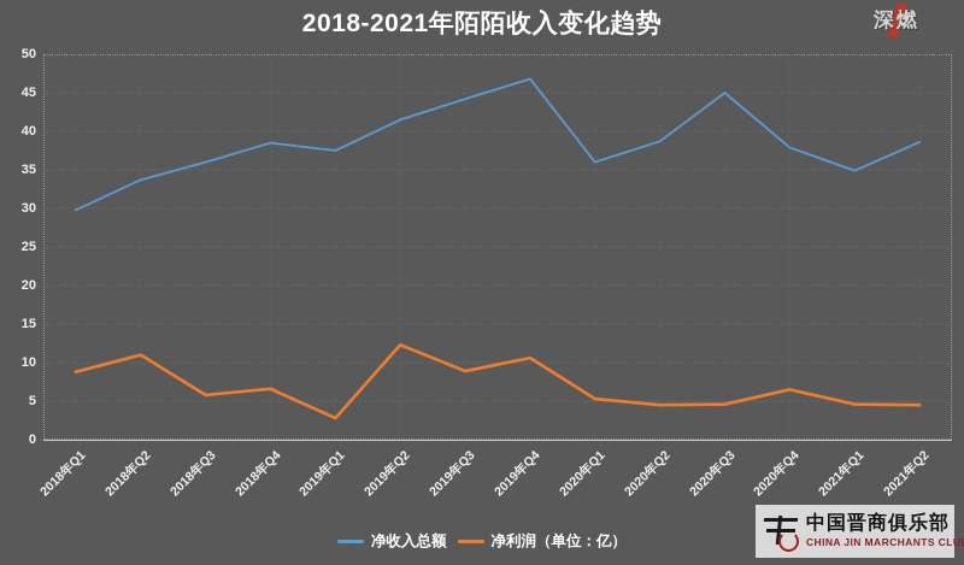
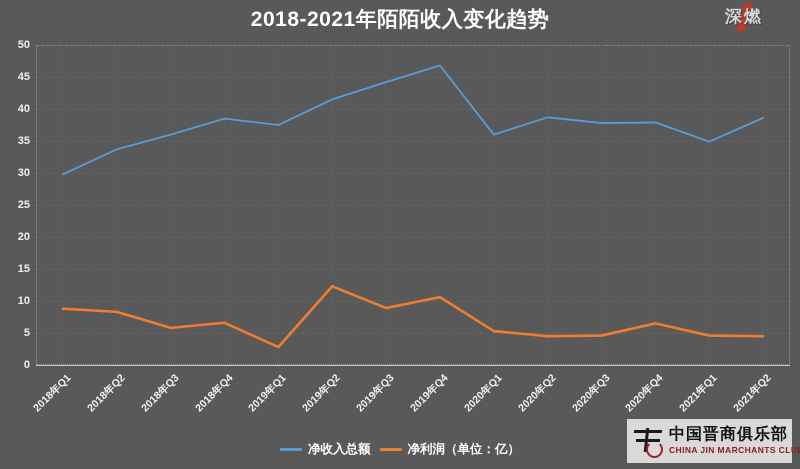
净利润（单位：亿）/2018年Q2: 11 -> 8
净收入总额/2020年Q3: 45 -> 38
